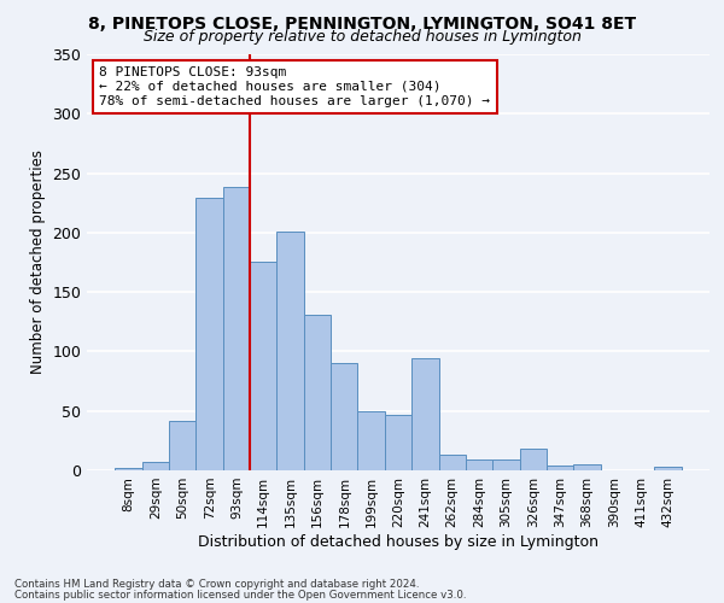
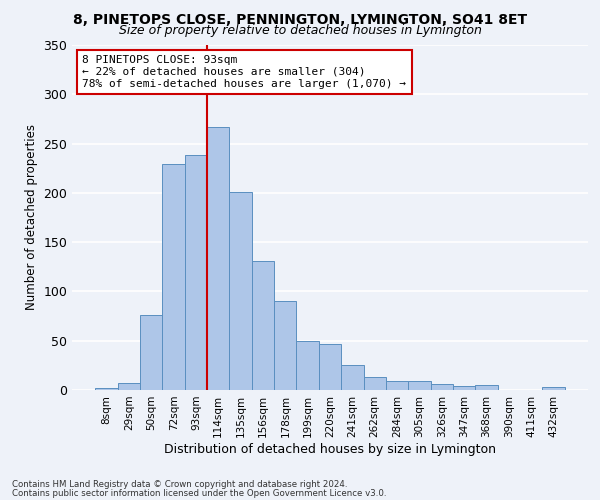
50sqm: 42 -> 76
114sqm: 176 -> 267
241sqm: 94 -> 25
326sqm: 18 -> 6
